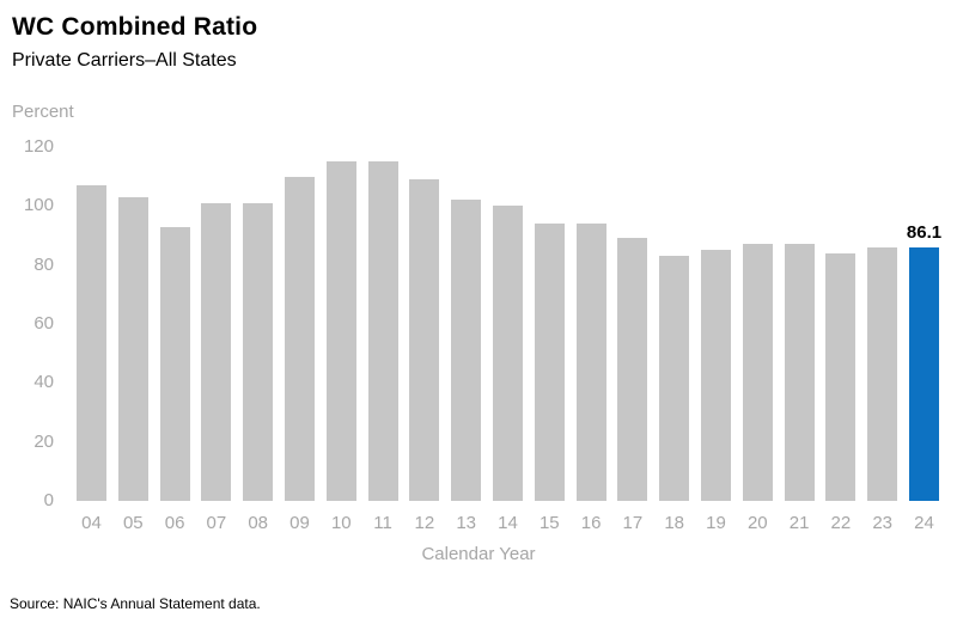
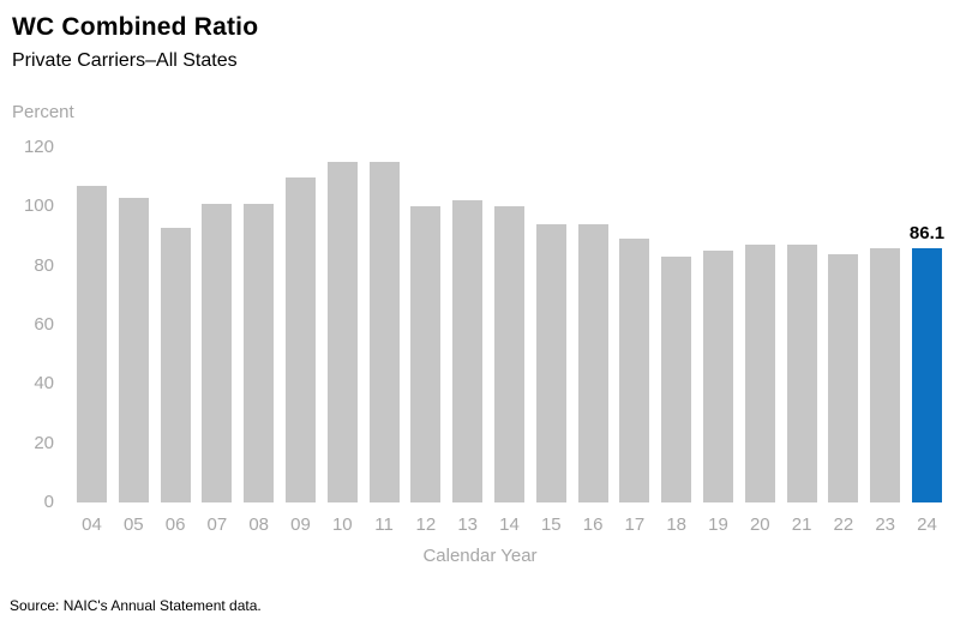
12: 109 -> 100
